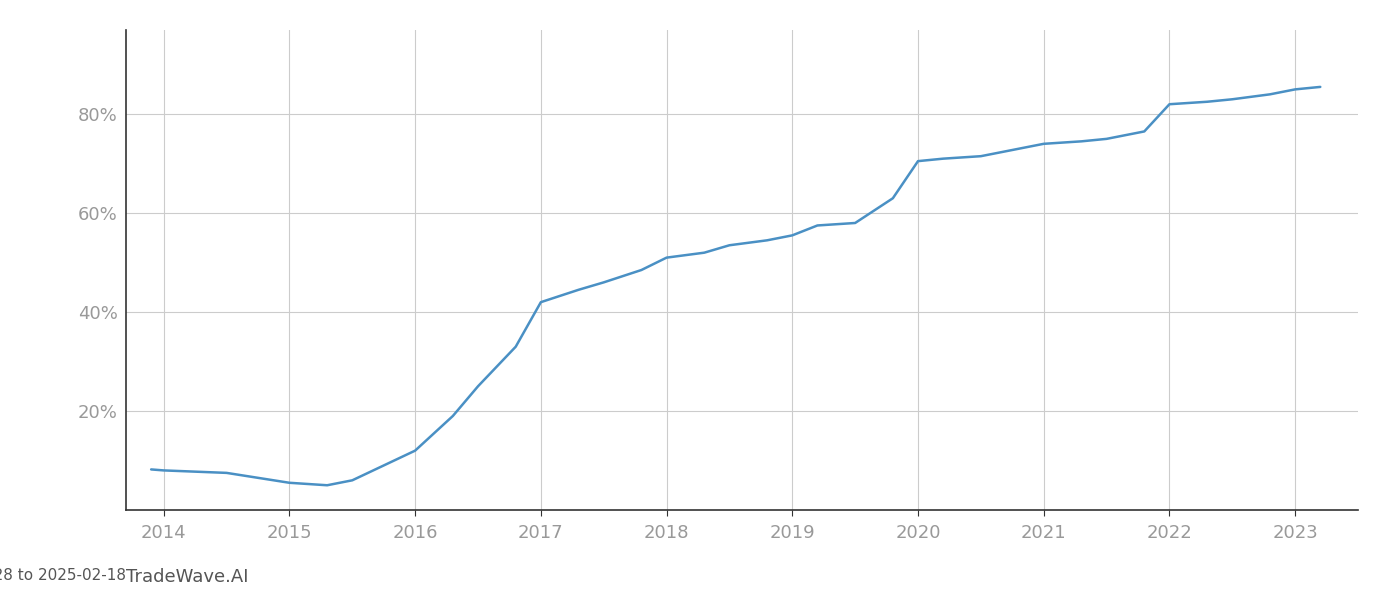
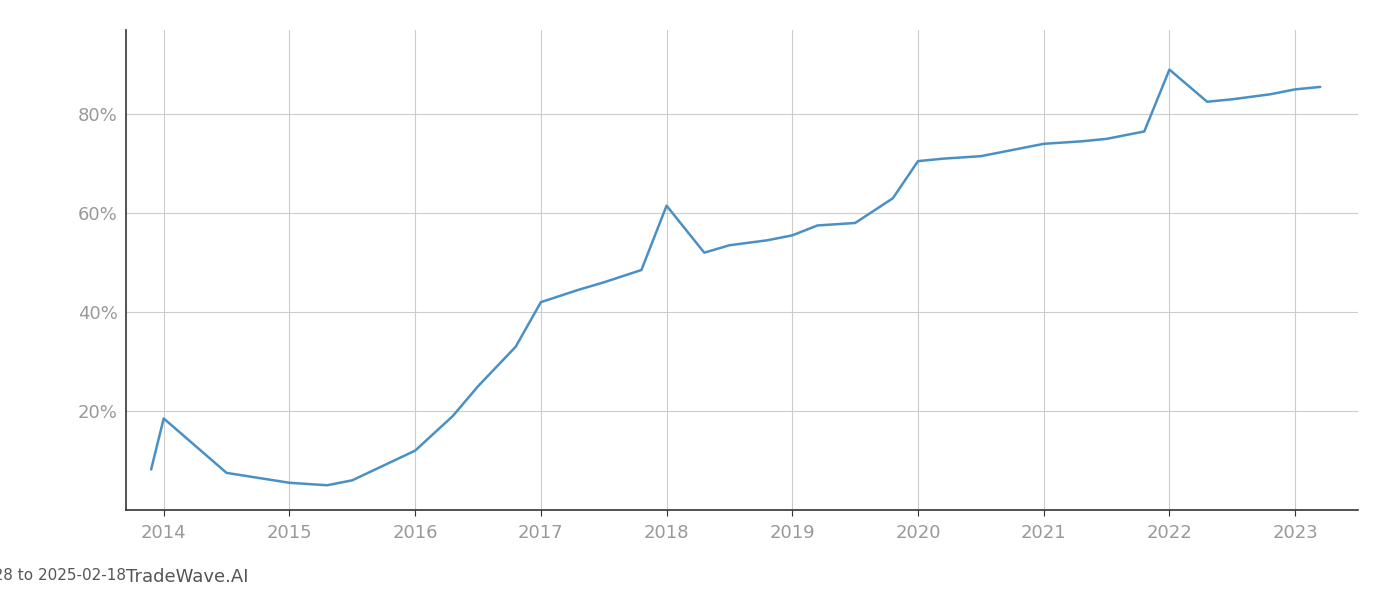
2014: 8.0% -> 18.5%
2018: 51.0% -> 61.5%
2022: 82.0% -> 89.0%
